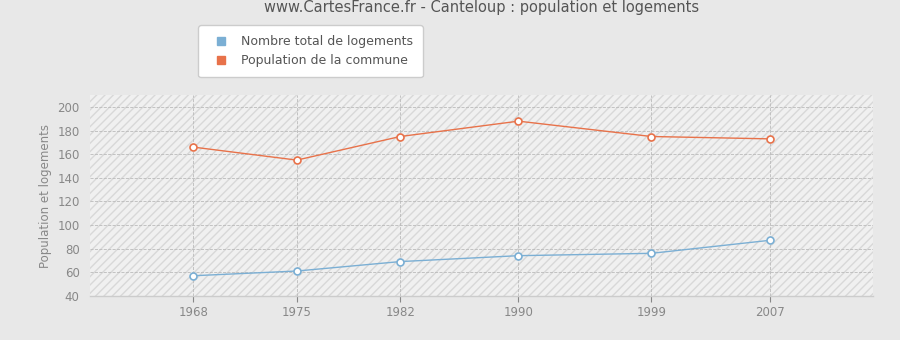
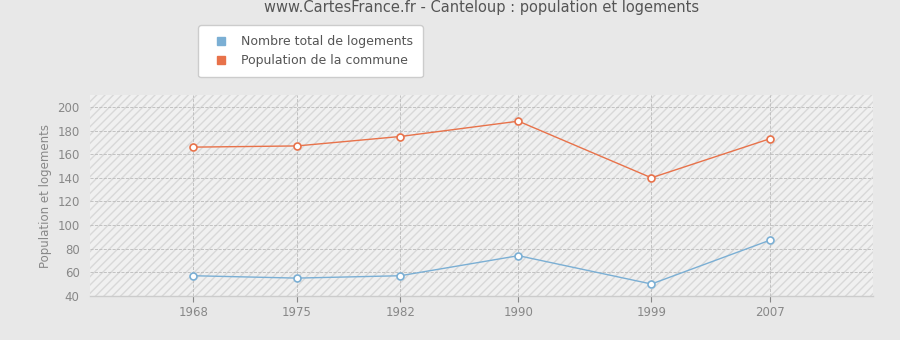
Nombre total de logements/1975: 61 -> 55
Population de la commune/1975: 155 -> 167
Nombre total de logements/1982: 69 -> 57
Nombre total de logements/1999: 76 -> 50
Population de la commune/1999: 175 -> 140
